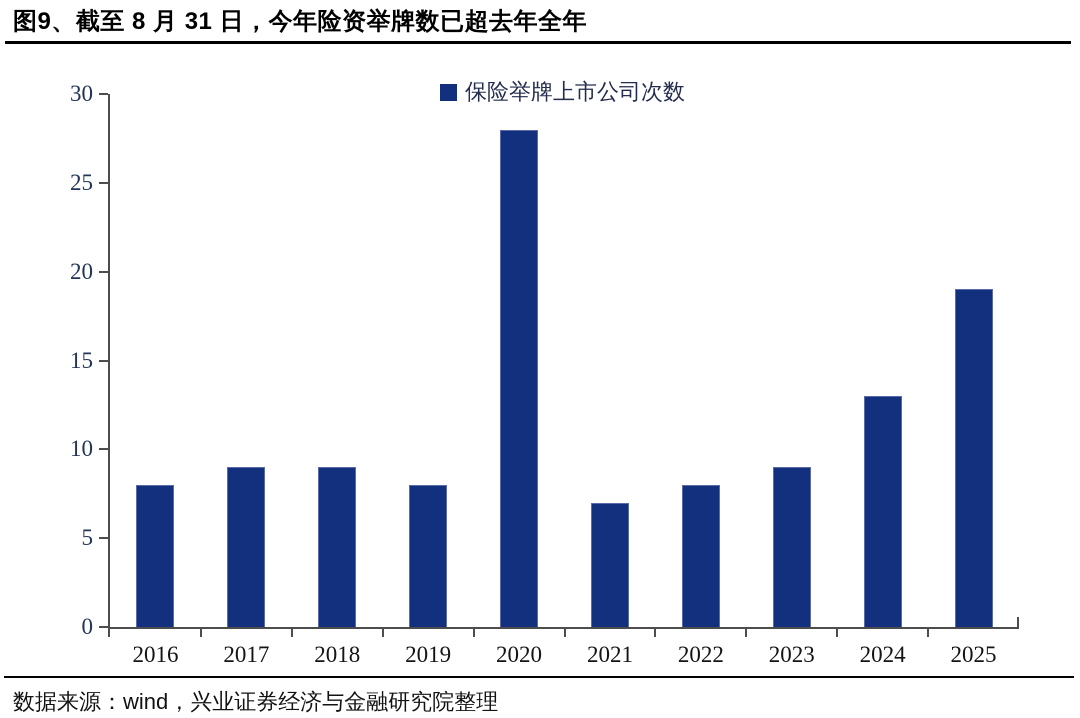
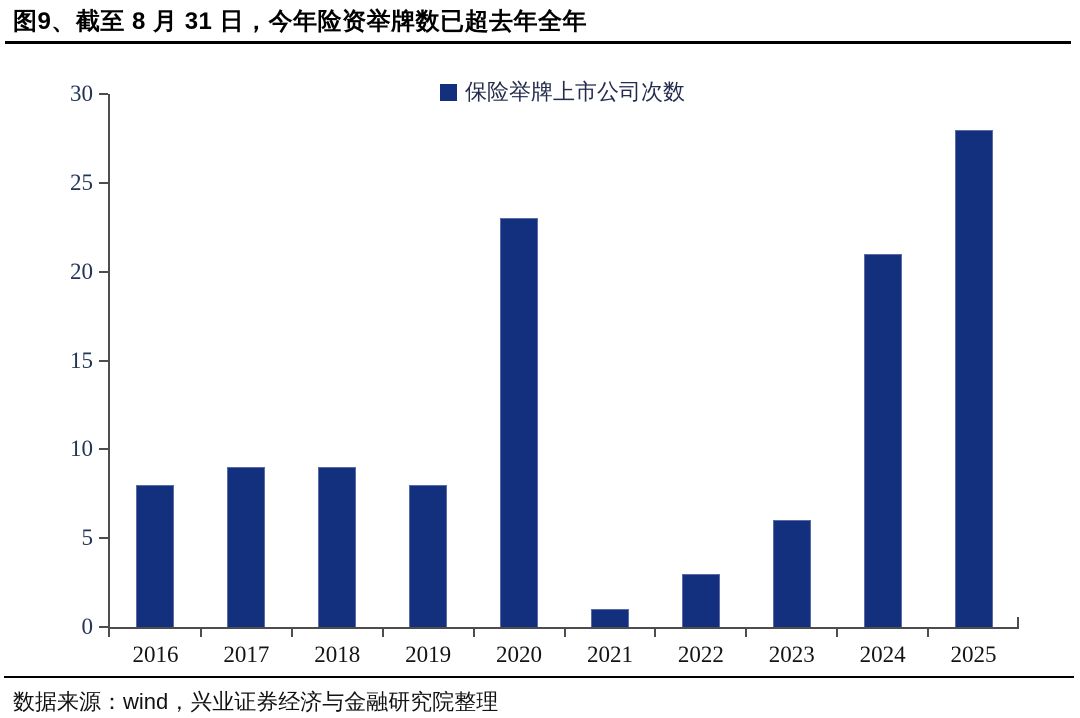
2020: 28 -> 23
2021: 7 -> 1
2022: 8 -> 3
2023: 9 -> 6
2024: 13 -> 21
2025: 19 -> 28
